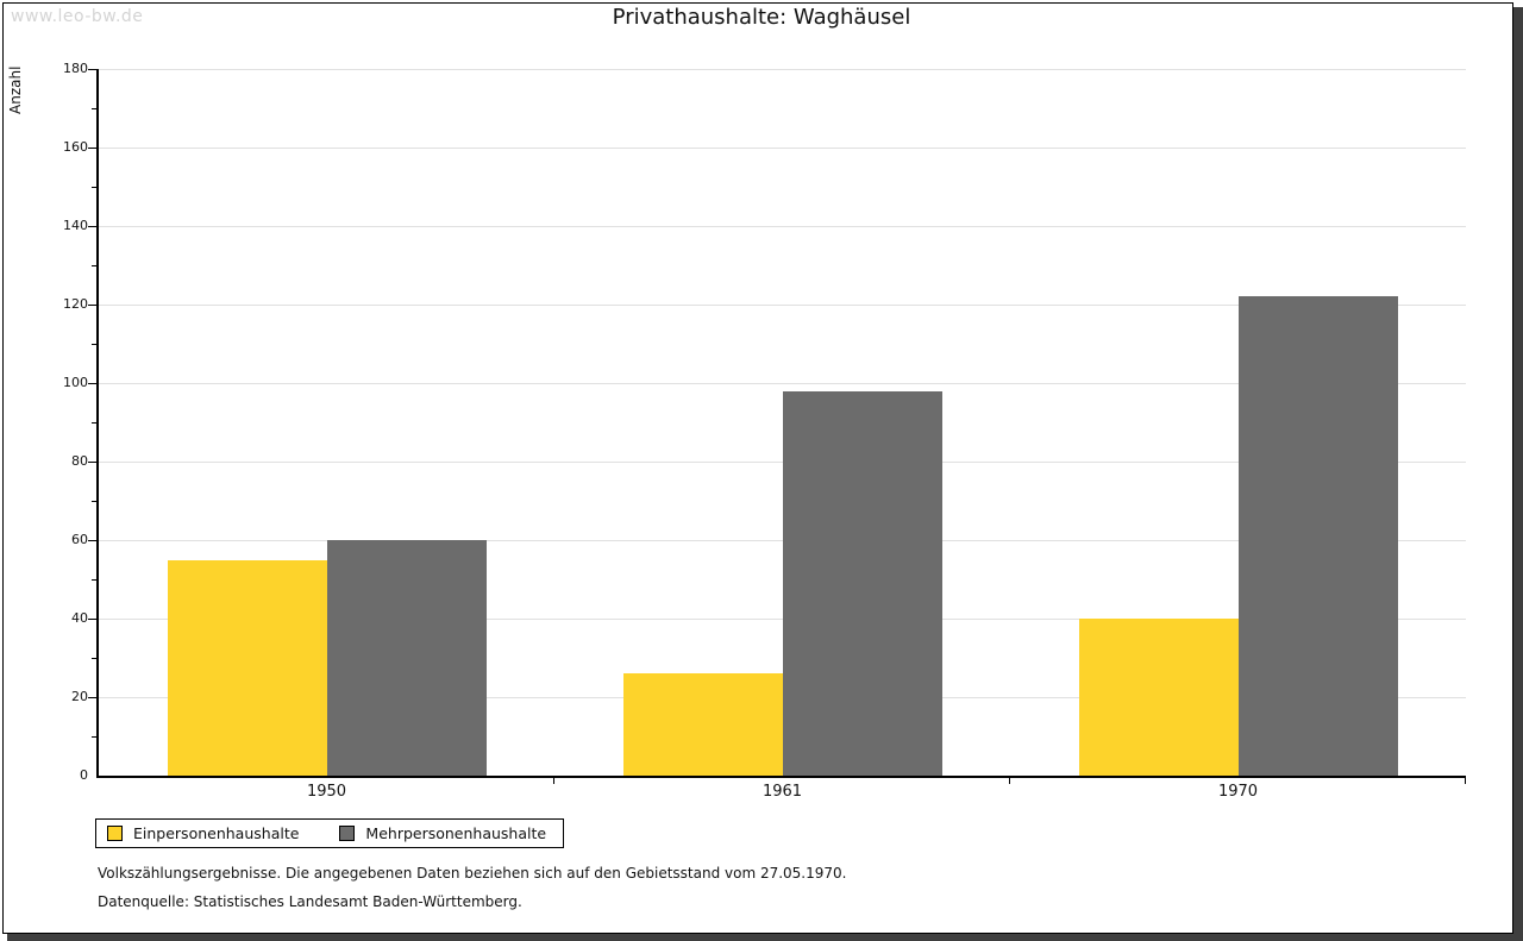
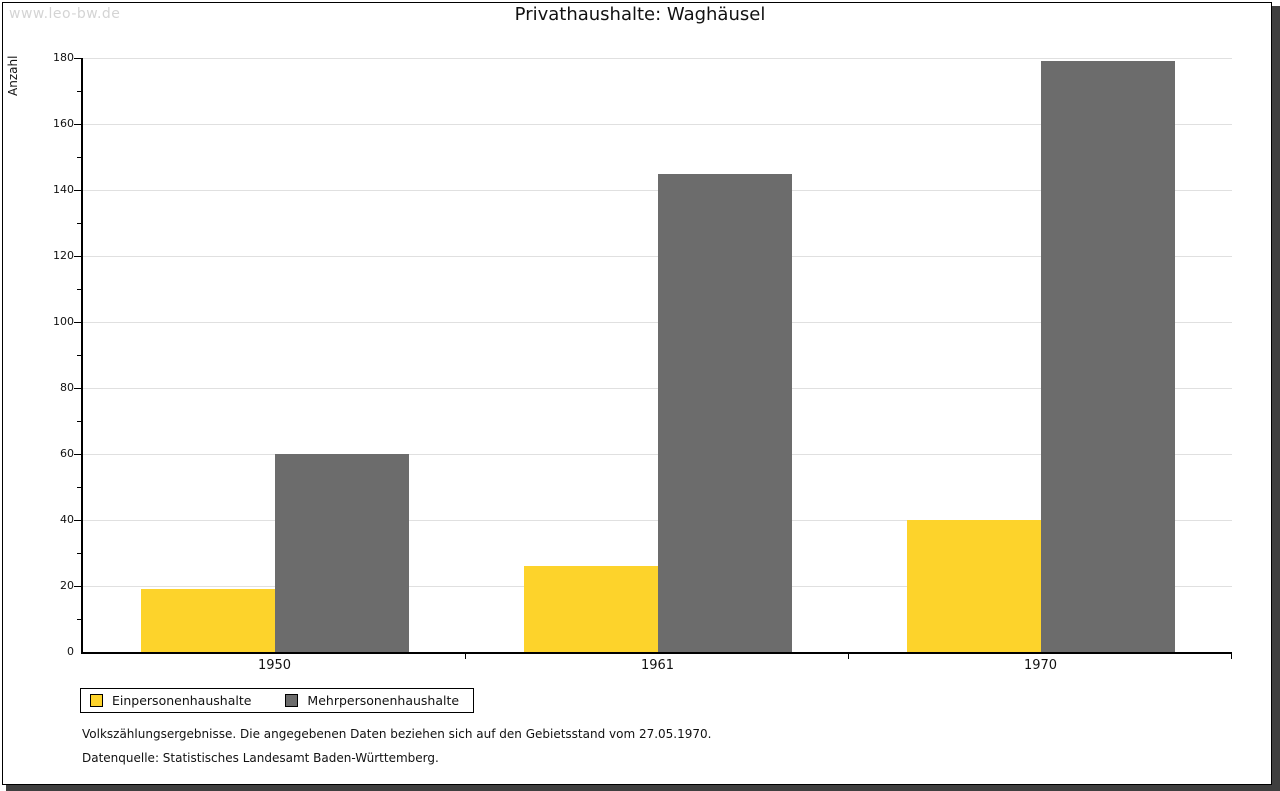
Einpersonenhaushalte/1950: 55 -> 19
Mehrpersonenhaushalte/1961: 98 -> 145
Mehrpersonenhaushalte/1970: 122 -> 179
